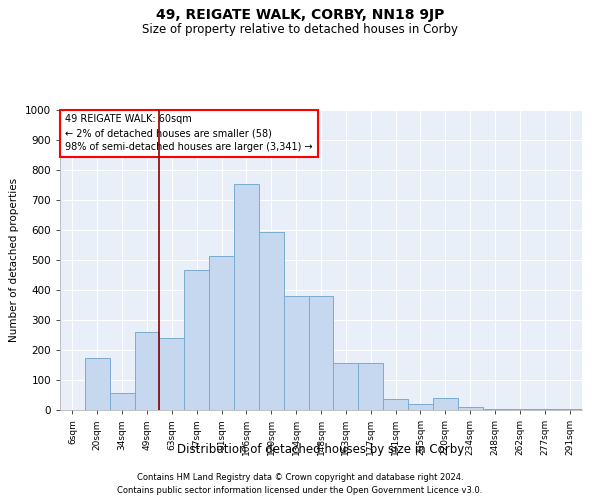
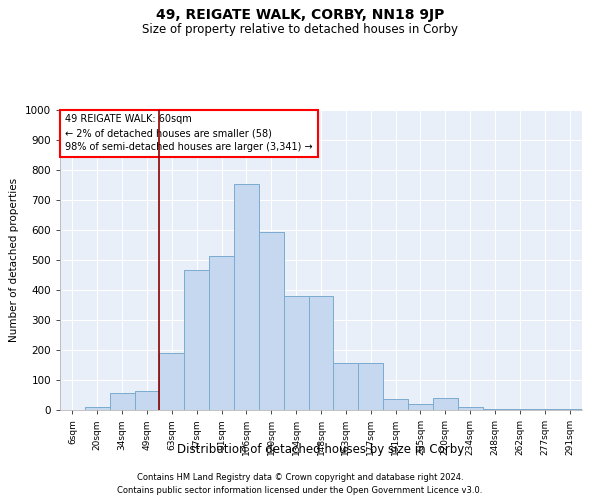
20sqm: 175 -> 10
49sqm: 260 -> 62
63sqm: 240 -> 190
